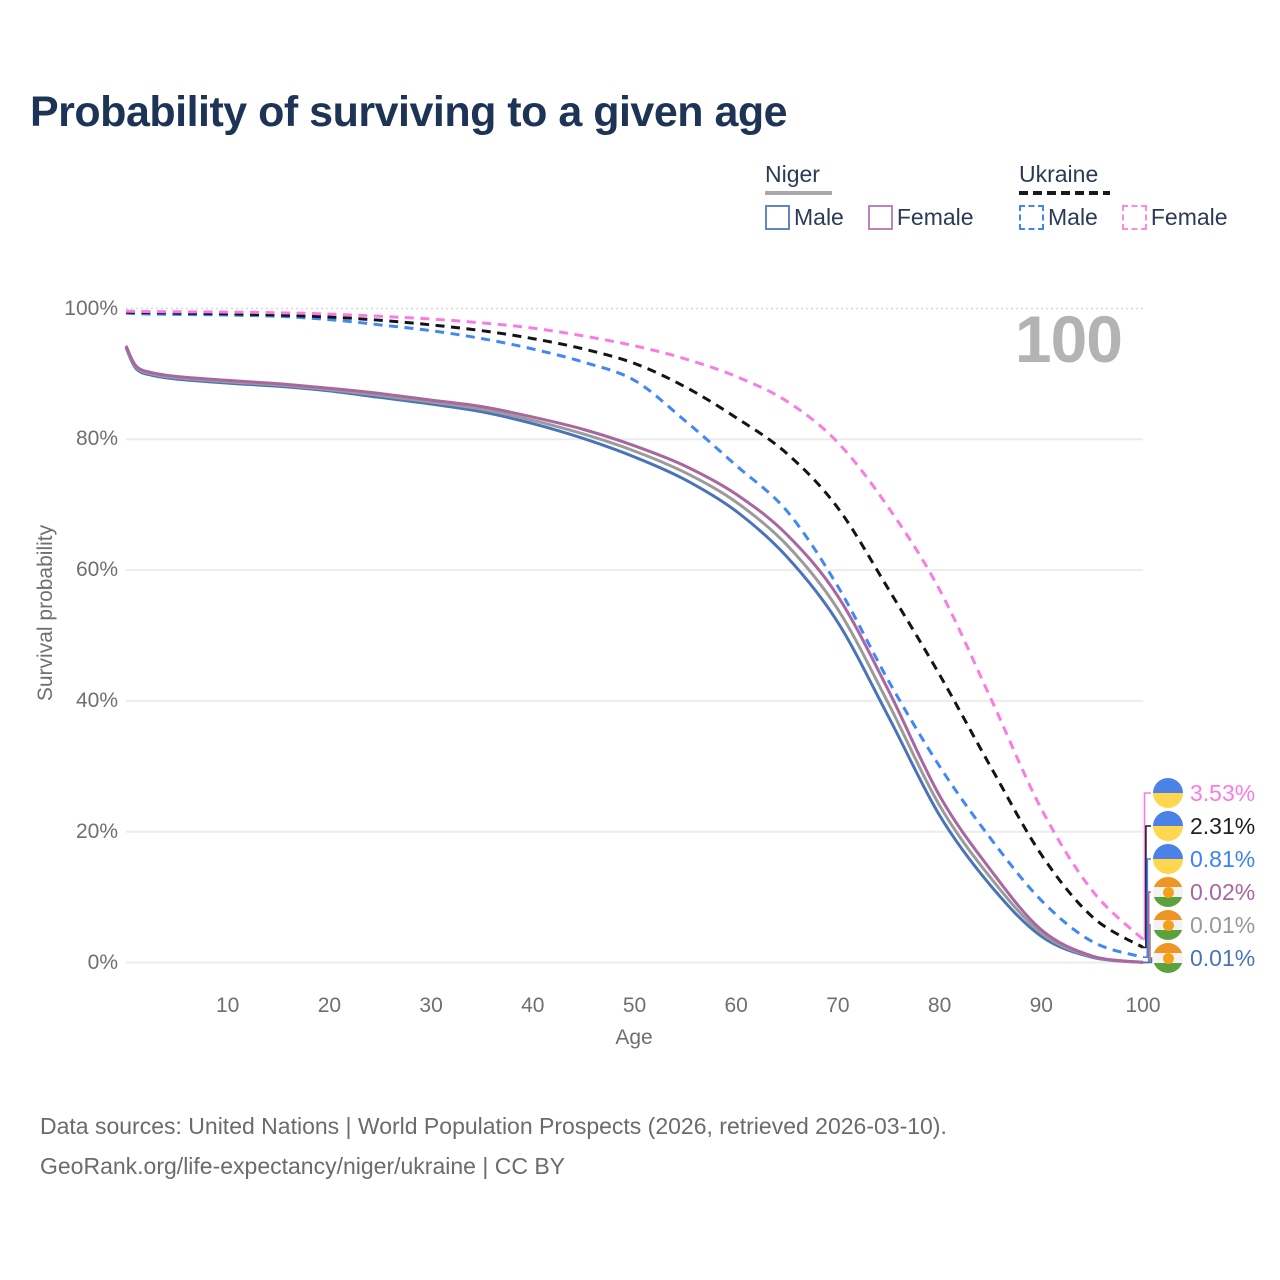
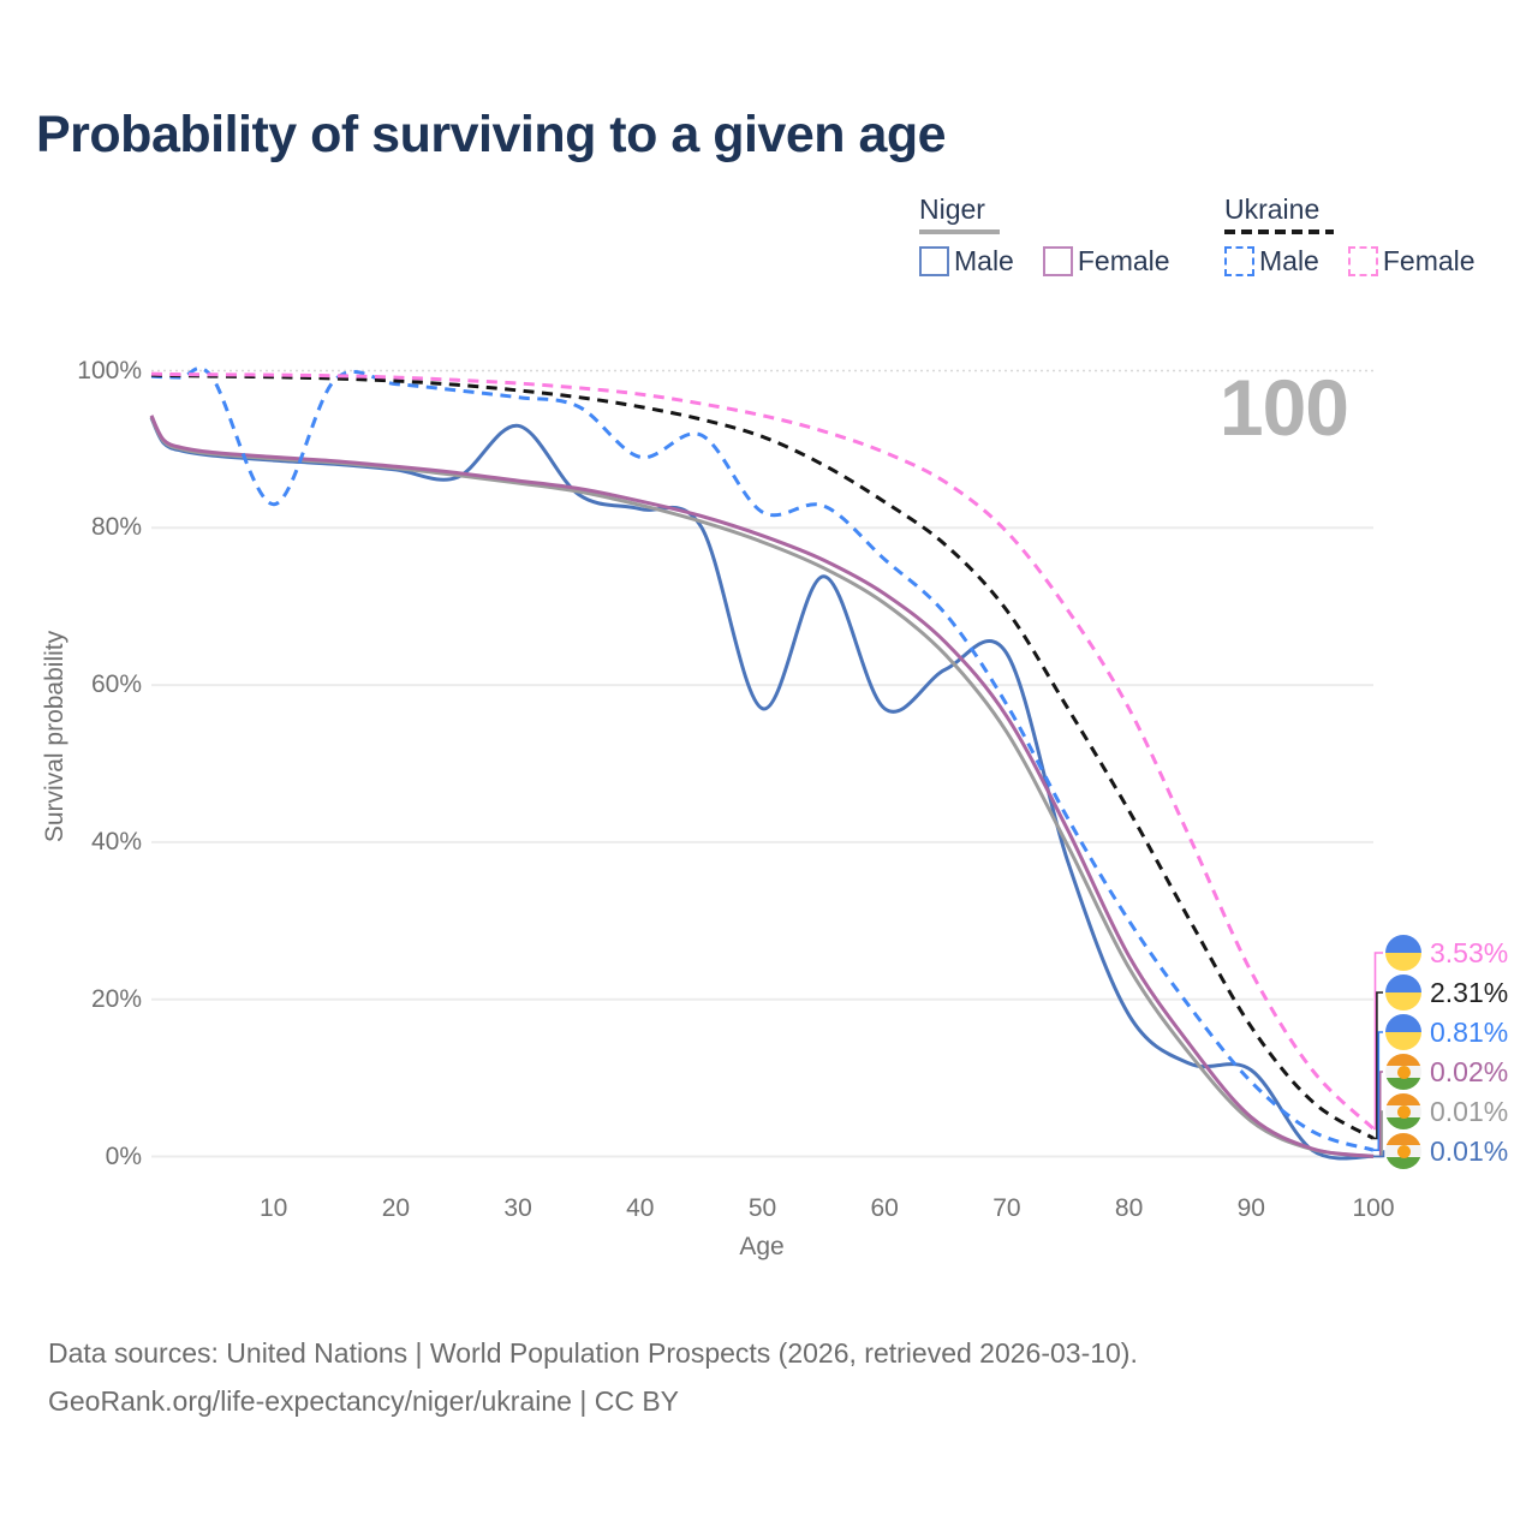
Ukraine Male/10: 99% -> 83%
Niger Male/30: 85% -> 93%
Ukraine Male/40: 94% -> 89%
Niger Male/50: 77% -> 57%
Ukraine Male/50: 89% -> 82%
Niger Male/60: 69% -> 57%
Niger Male/70: 52% -> 64%
Niger Male/80: 22% -> 18%
Niger Male/90: 4% -> 11%
